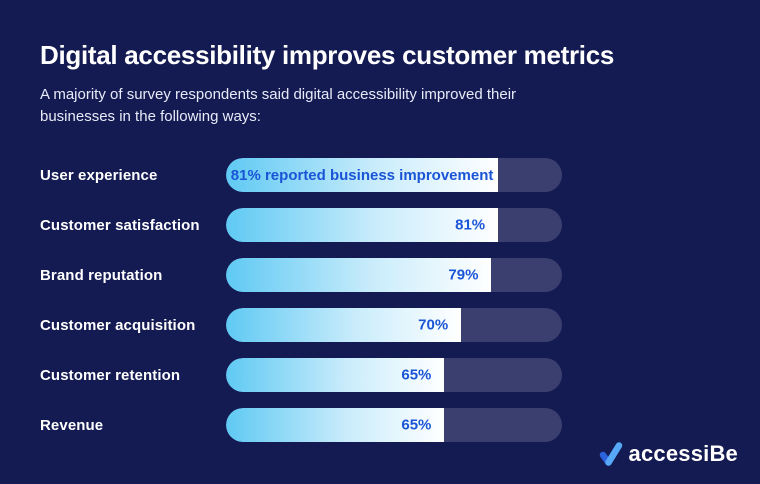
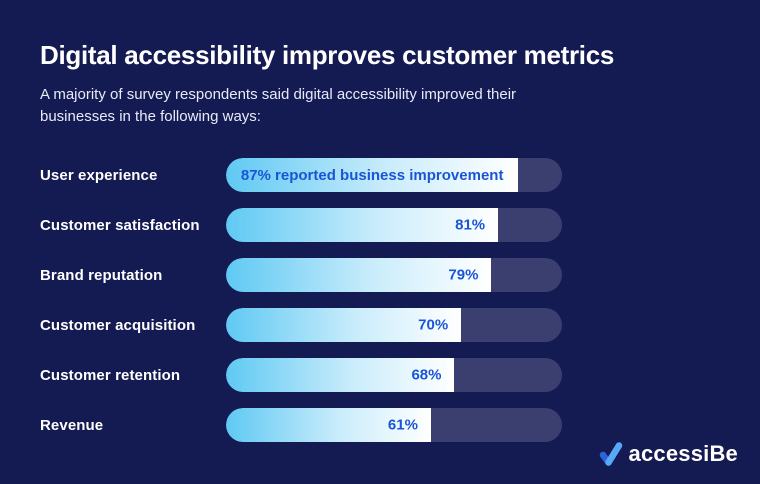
User experience: 81% -> 87%
Customer retention: 65% -> 68%
Revenue: 65% -> 61%
